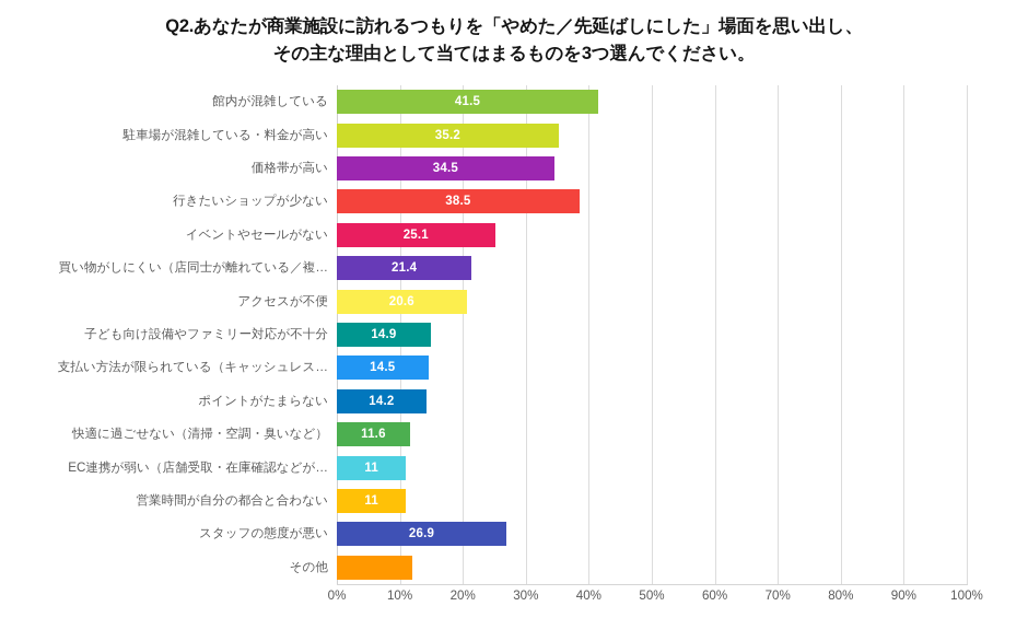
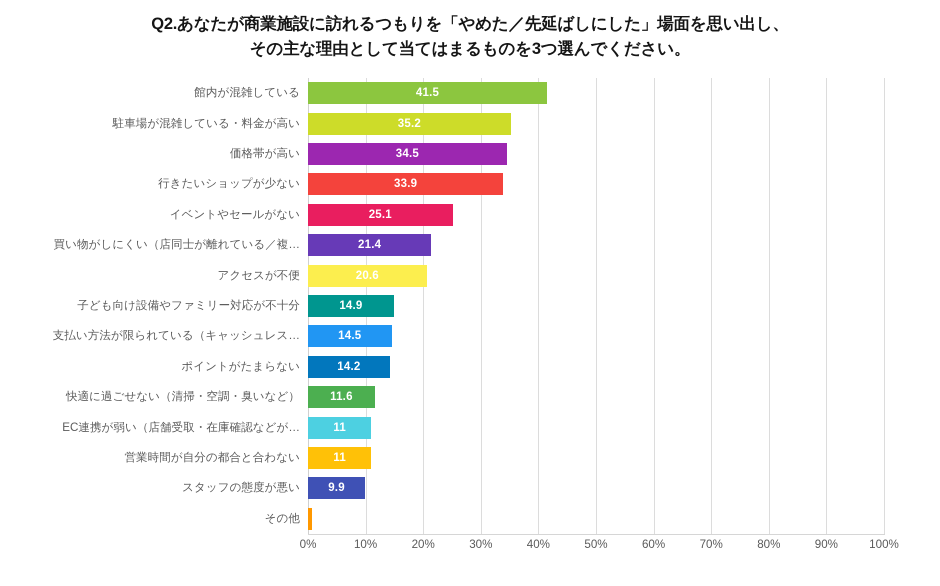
行きたいショップが少ない: 38.5 -> 33.9
スタッフの態度が悪い: 26.9 -> 9.9
その他: 12% -> 1%
